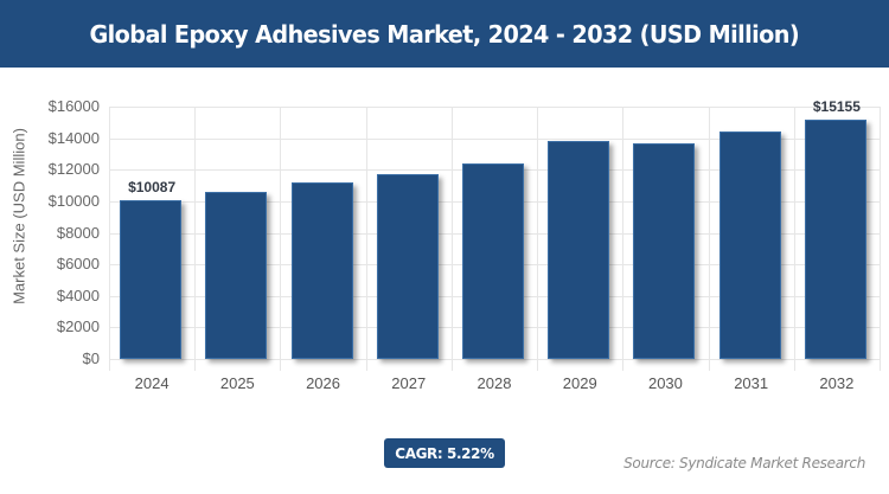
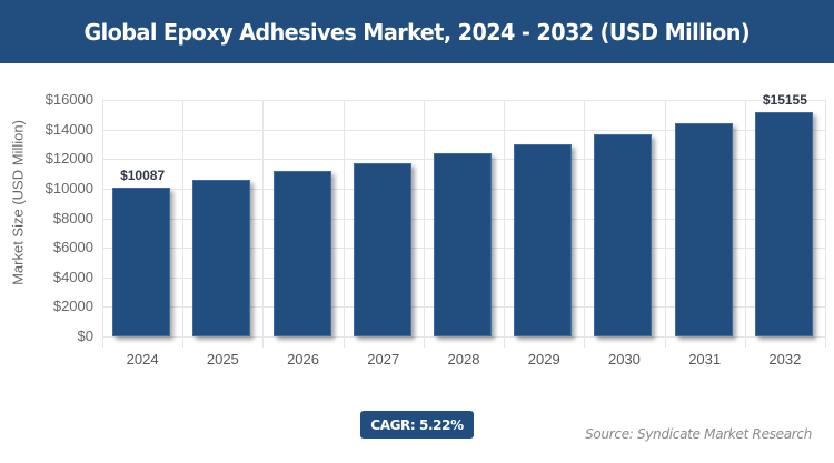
2029: $13800 -> $13000
